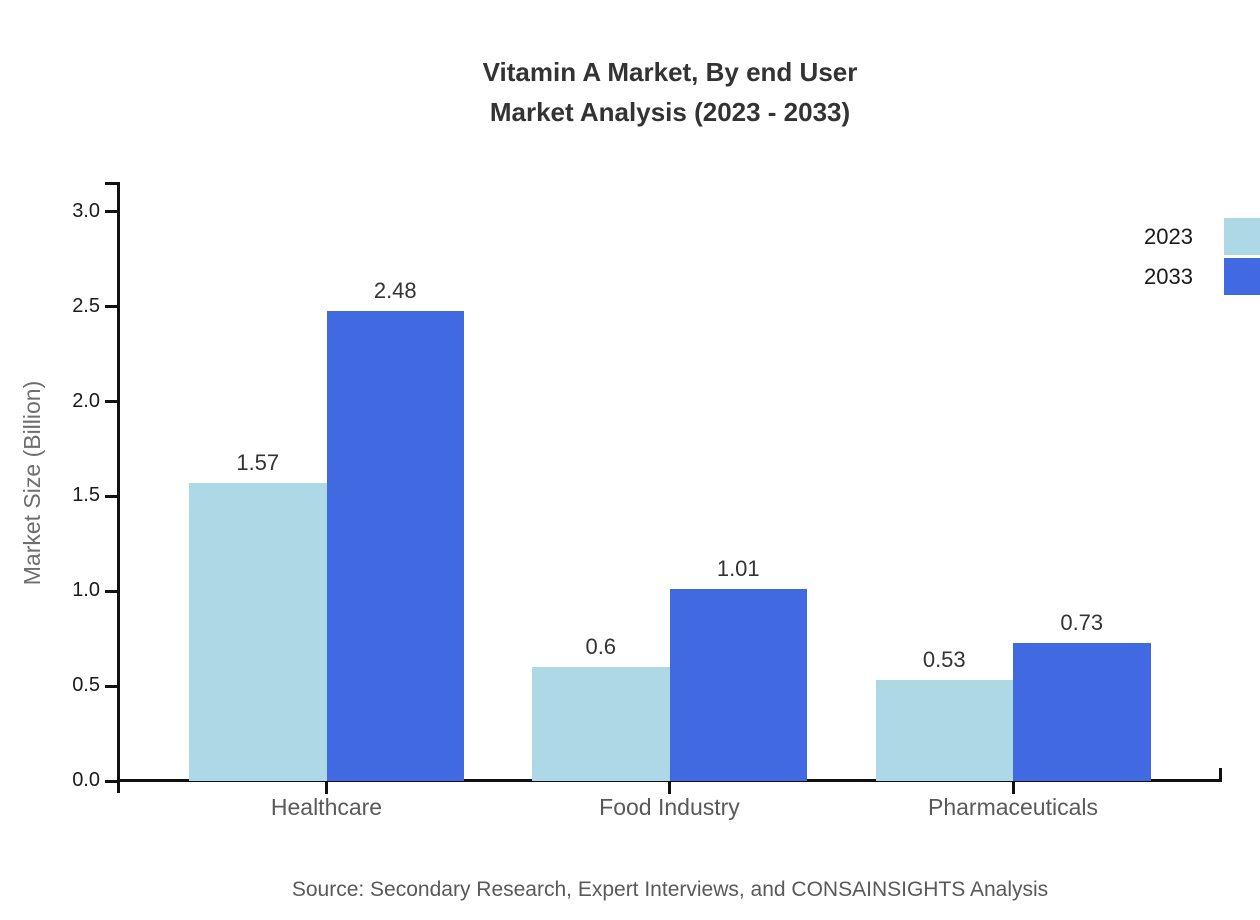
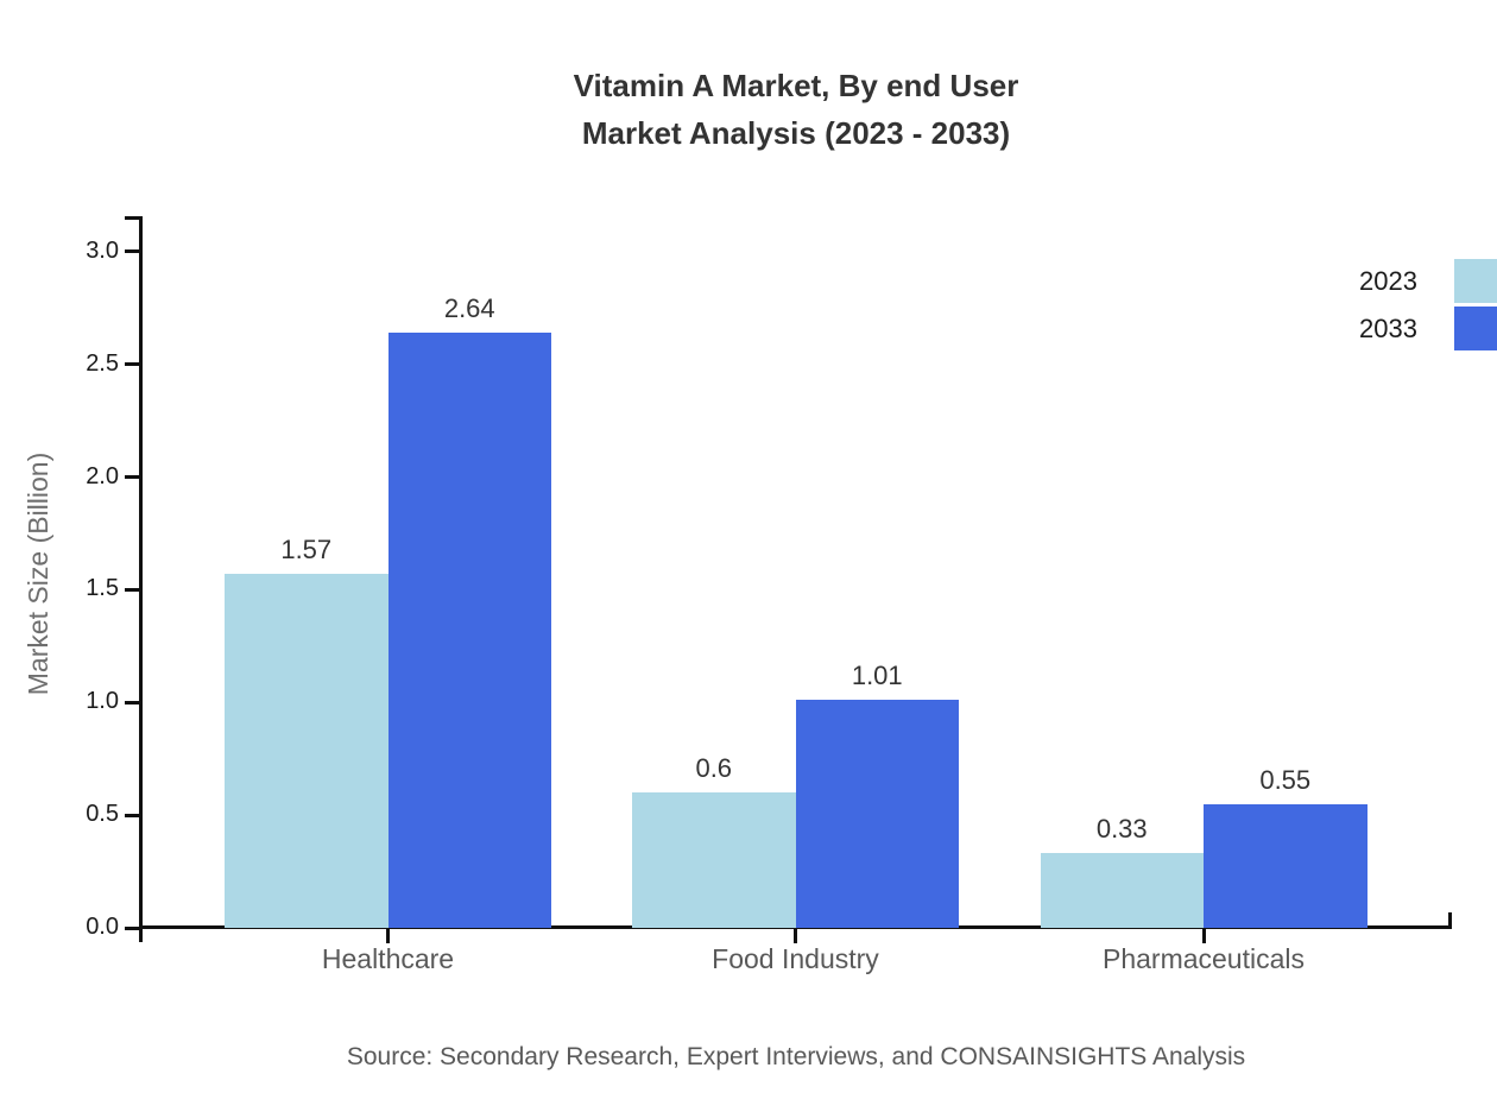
2033/Healthcare: 2.48 -> 2.64
2023/Pharmaceuticals: 0.53 -> 0.33
2033/Pharmaceuticals: 0.73 -> 0.55
